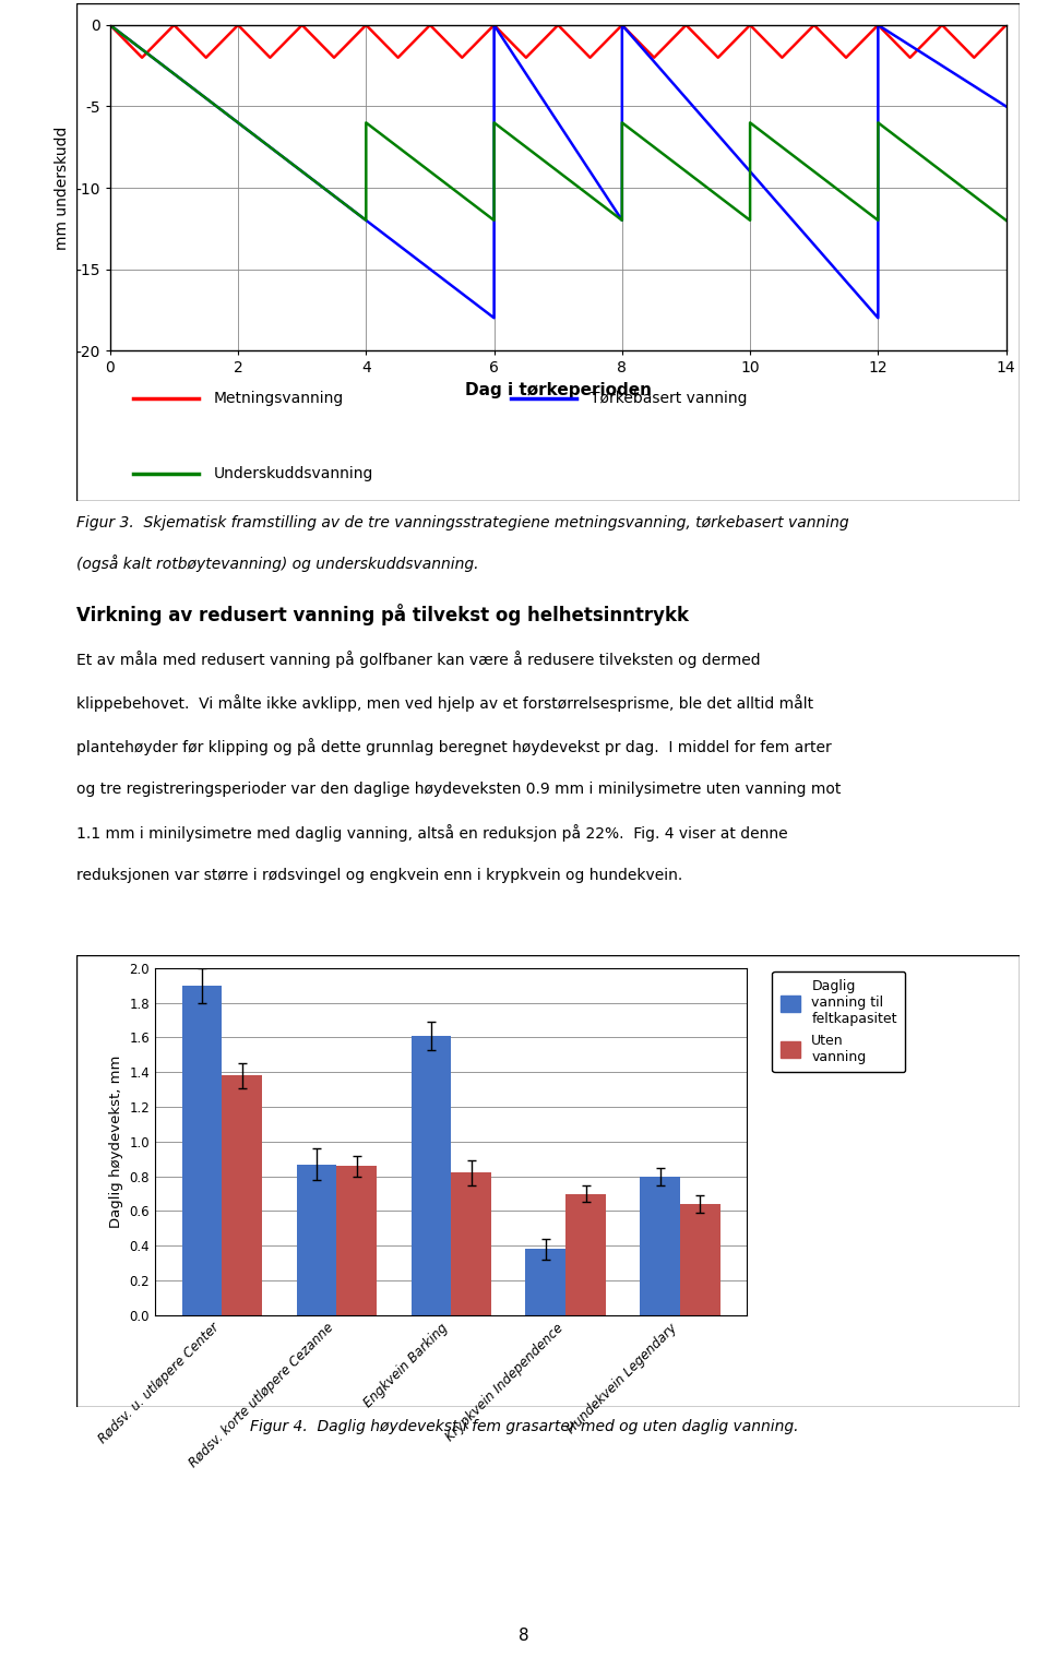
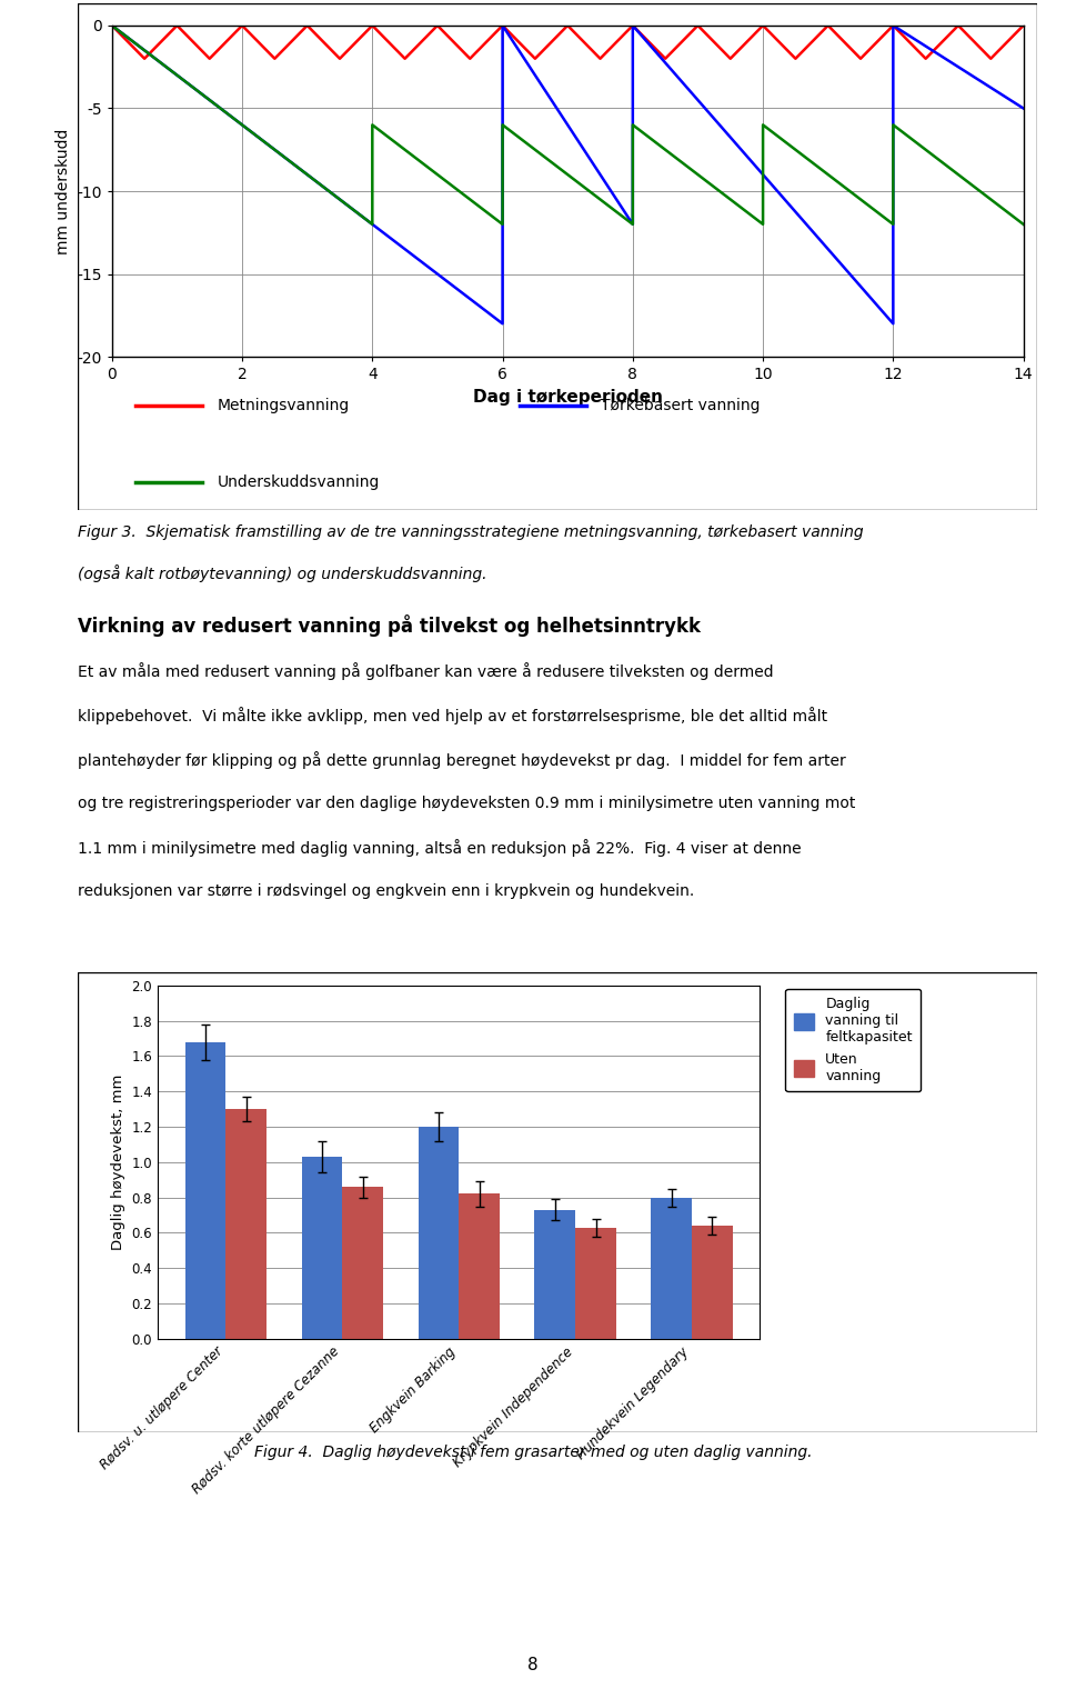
Daglig vanning til feltkapasitet/Rødsv. u. utløpere Center: 1.90 -> 1.68
Uten vanning/Rødsv. u. utløpere Center: 1.38 -> 1.30
Daglig vanning til feltkapasitet/Rødsv. korte utløpere Cezanne: 0.87 -> 1.03
Daglig vanning til feltkapasitet/Engkvein Barking: 1.61 -> 1.20
Daglig vanning til feltkapasitet/Krypkvein Independence: 0.38 -> 0.73
Uten vanning/Krypkvein Independence: 0.70 -> 0.63
